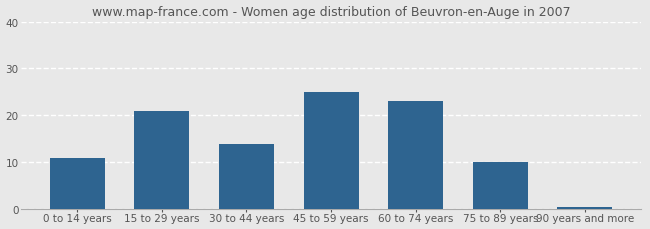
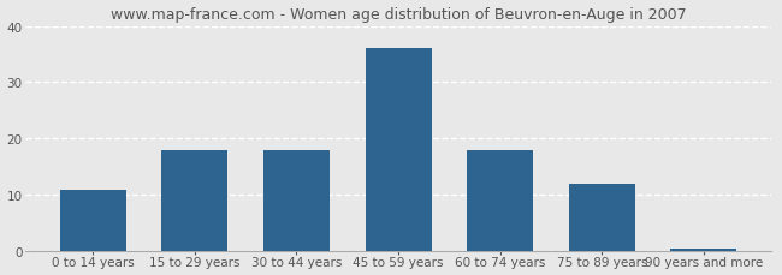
15 to 29 years: 21.0 -> 18.0
30 to 44 years: 14.0 -> 18.0
45 to 59 years: 25.0 -> 36.0
60 to 74 years: 23.0 -> 18.0
75 to 89 years: 10.0 -> 12.0
